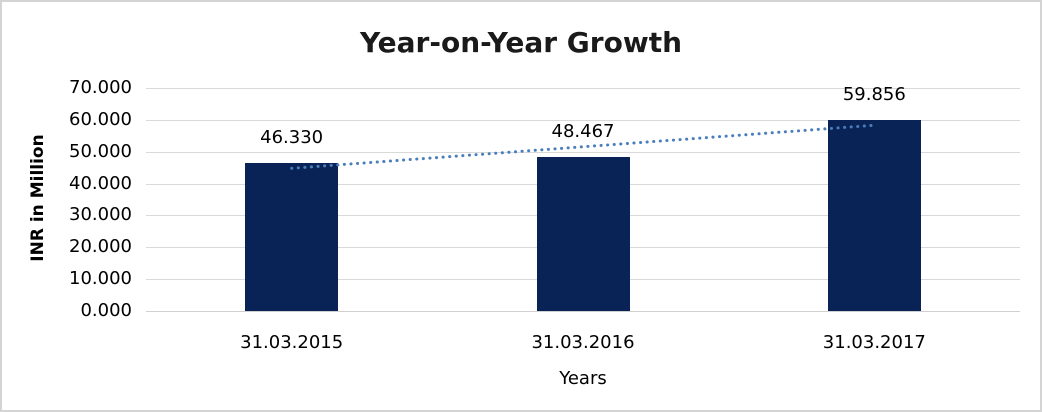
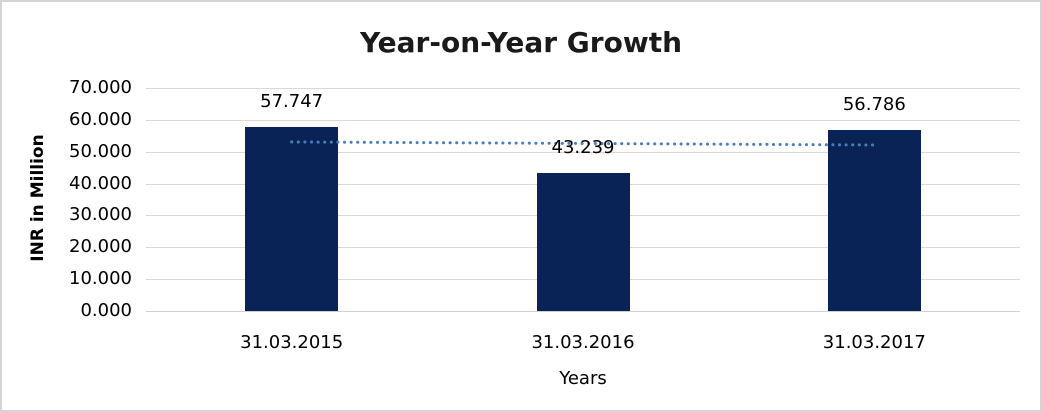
31.03.2015: 46.330 -> 57.747
31.03.2016: 48.467 -> 43.239
31.03.2017: 59.856 -> 56.786
